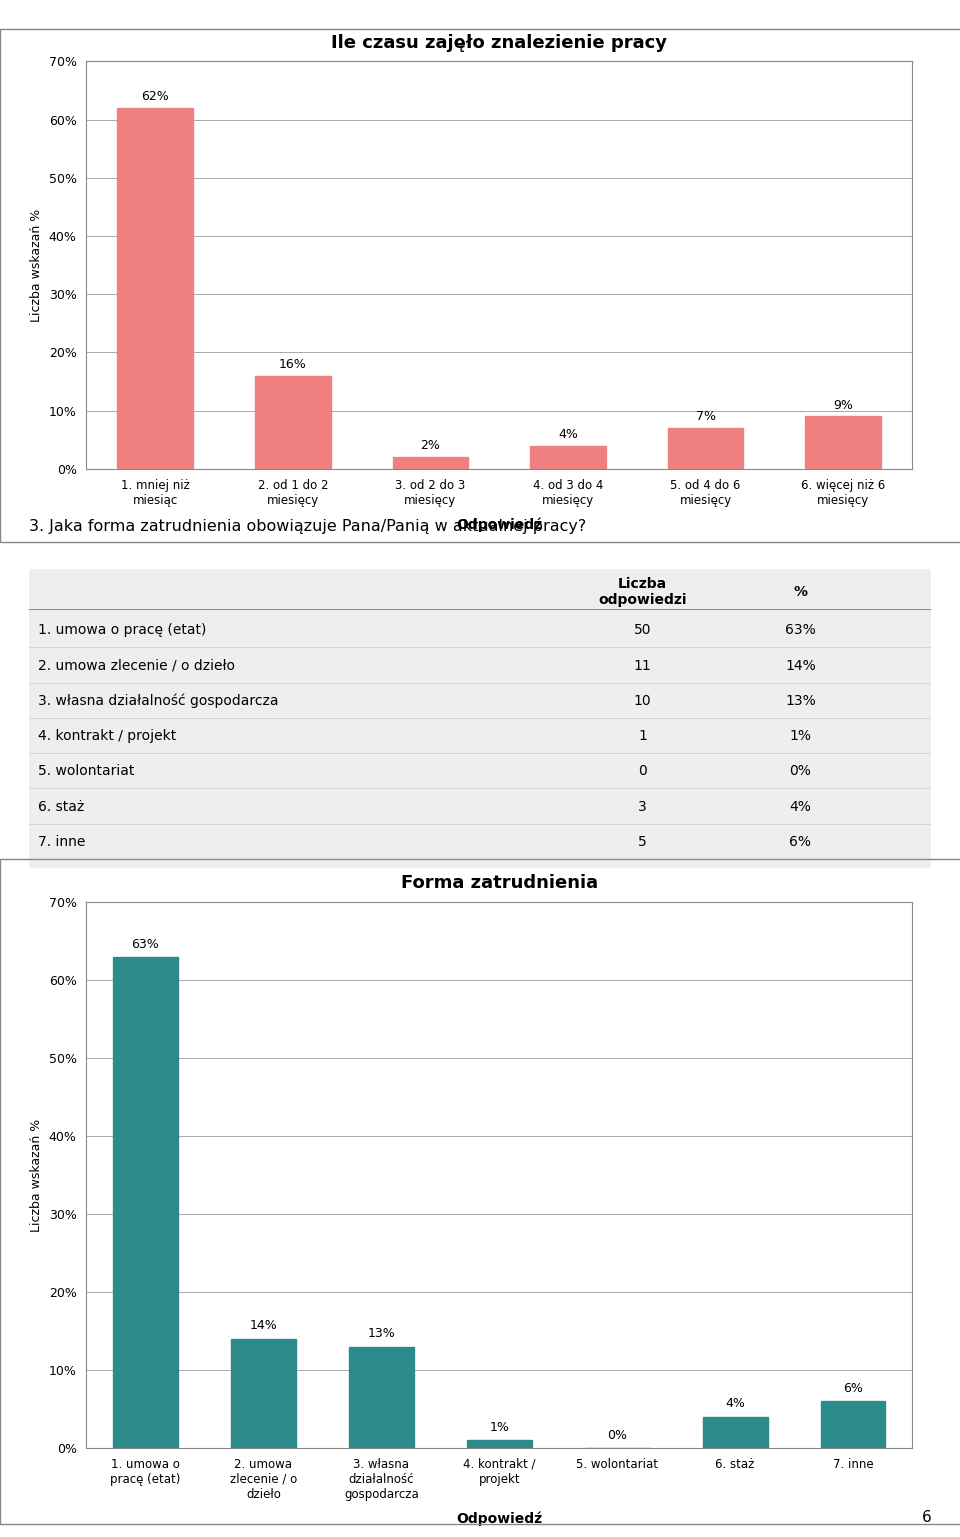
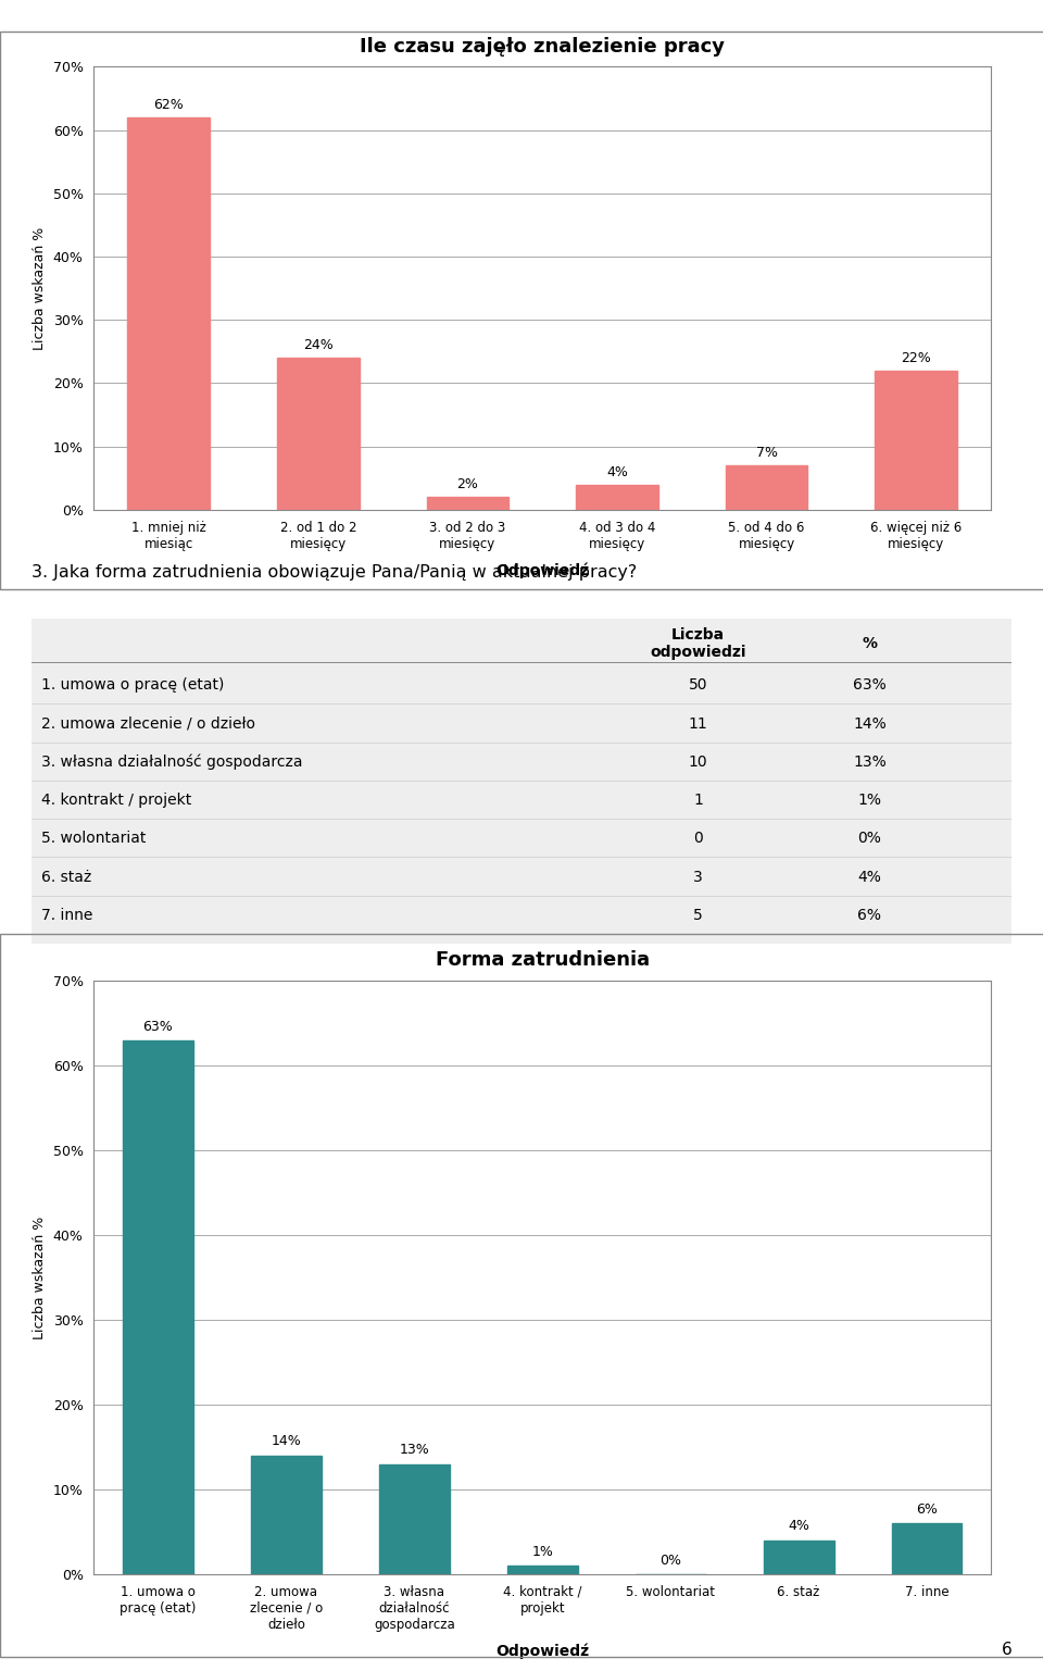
Ile czasu zajęło znalezienie pracy/2. od 1 do 2 miesięcy: 16% -> 24%
Ile czasu zajęło znalezienie pracy/6. więcej niż 6 miesięcy: 9% -> 22%
